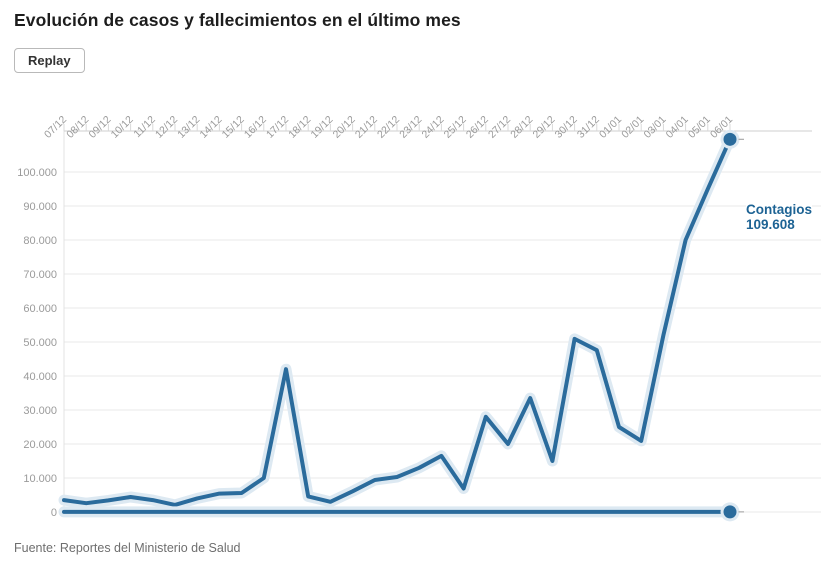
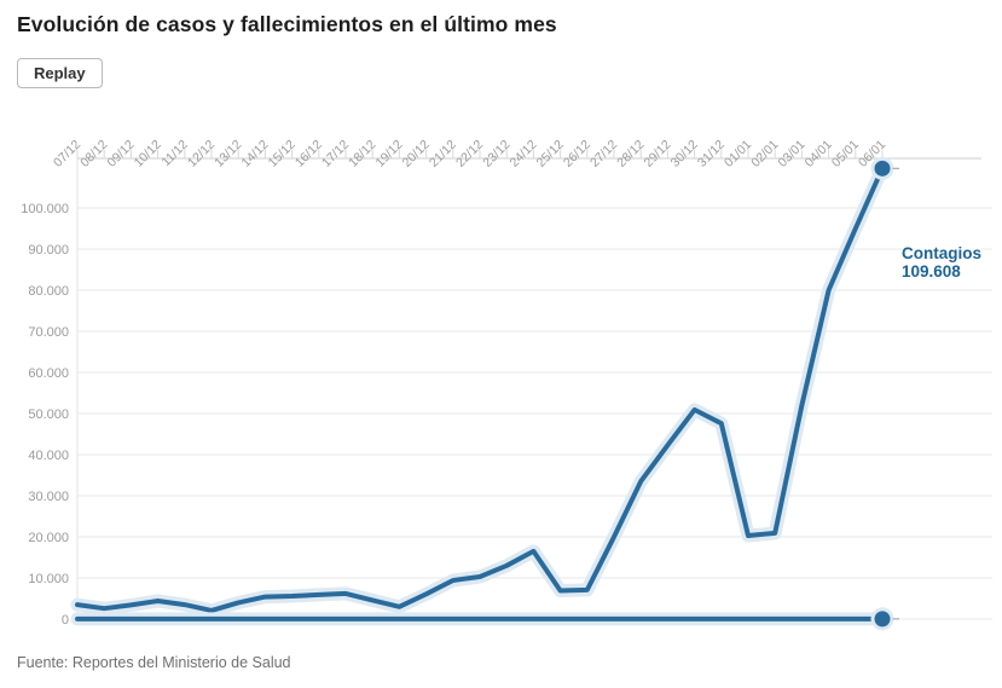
Contagios/16/12: 10000 -> 6000
Contagios/17/12: 42000 -> 6000
Contagios/26/12: 28000 -> 7000
Contagios/29/12: 15000 -> 42000
Contagios/01/01: 25000 -> 20000
